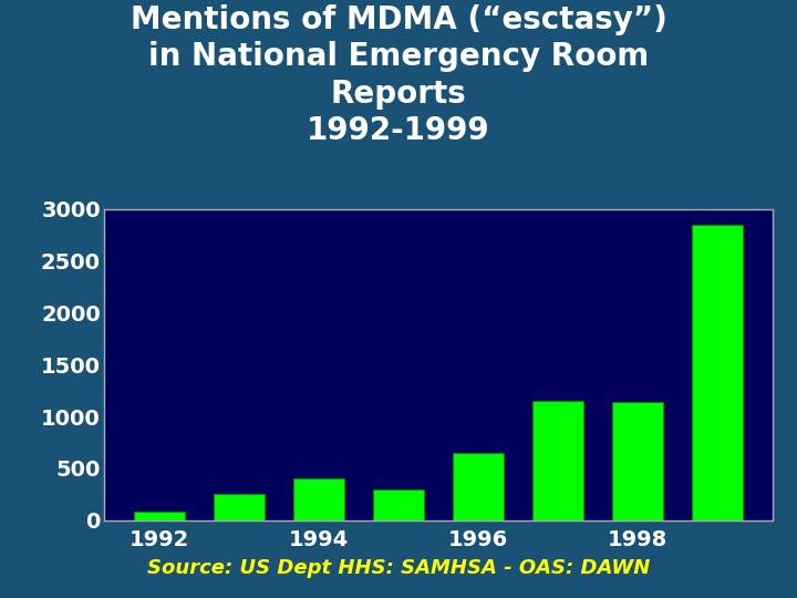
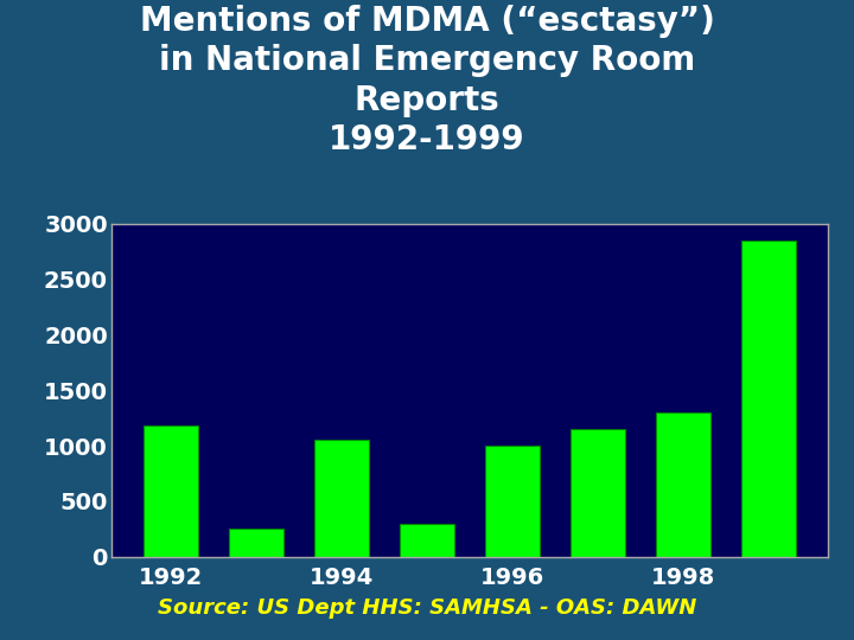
1992: 80 -> 1180
1994: 400 -> 1060
1996: 650 -> 1000
1998: 1140 -> 1300
